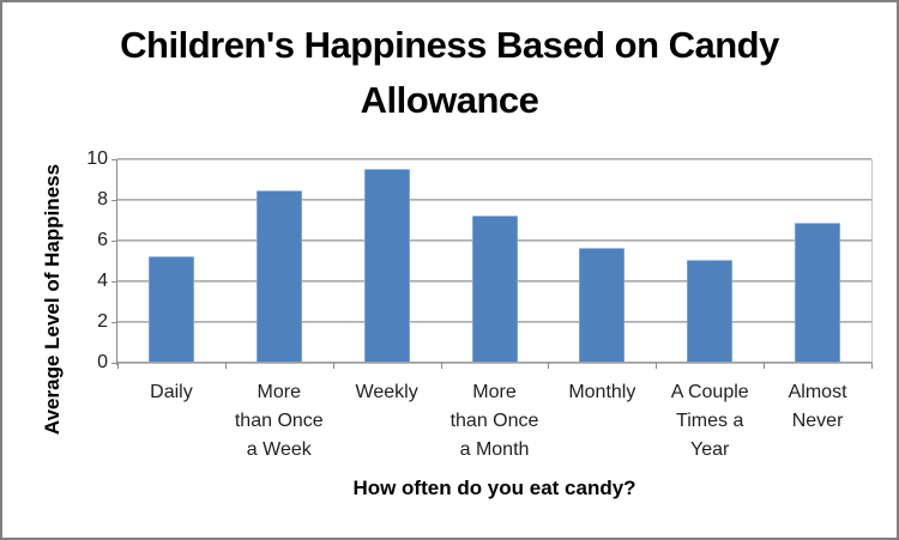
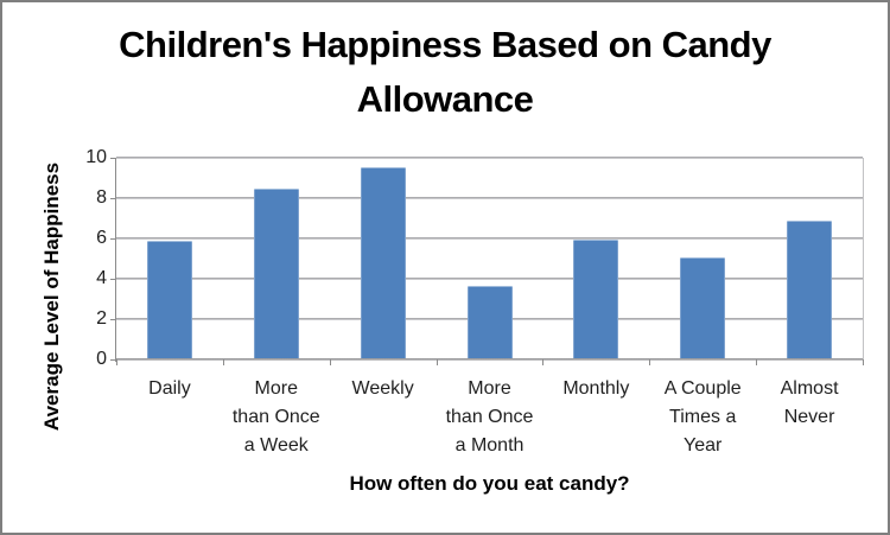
Daily: 5.2 -> 5.8
More than Once a Month: 7.2 -> 3.6
Monthly: 5.6 -> 5.9
